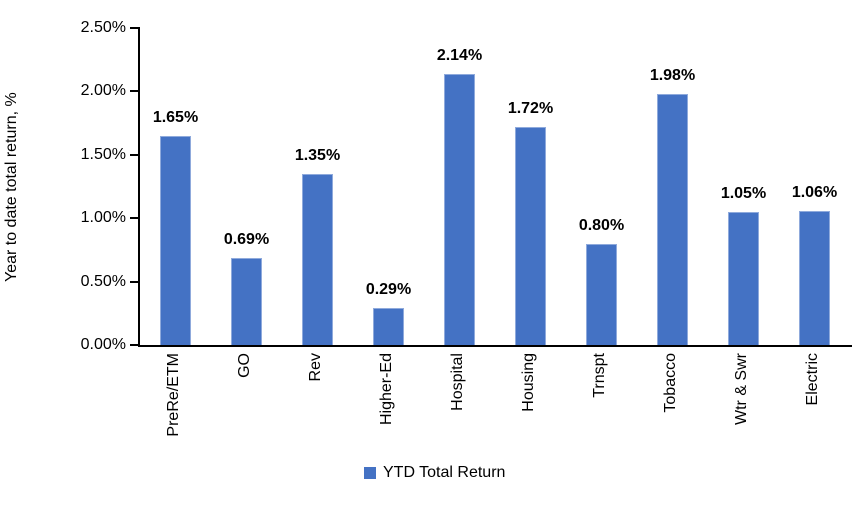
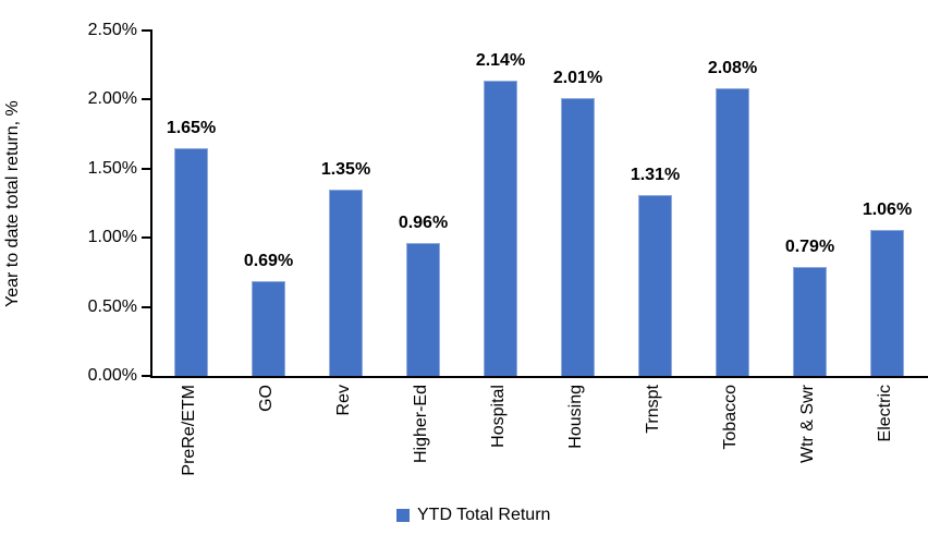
Higher-Ed: 0.29% -> 0.96%
Housing: 1.72% -> 2.01%
Trnspt: 0.80% -> 1.31%
Tobacco: 1.98% -> 2.08%
Wtr & Swr: 1.05% -> 0.79%
